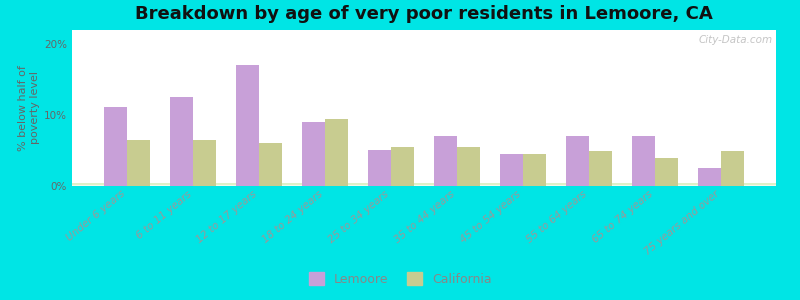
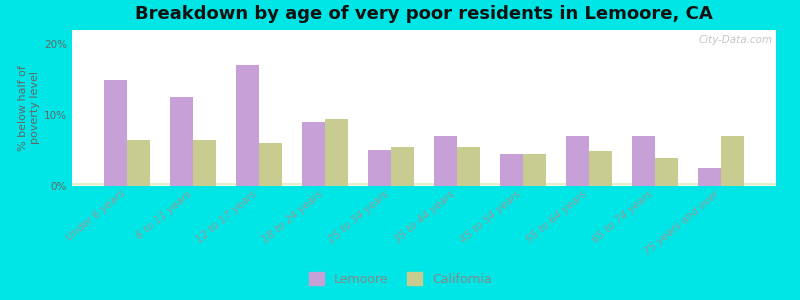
Lemoore/Under 6 years: 11.2% -> 15.0%
California/75 years and over: 5.0% -> 7.0%
